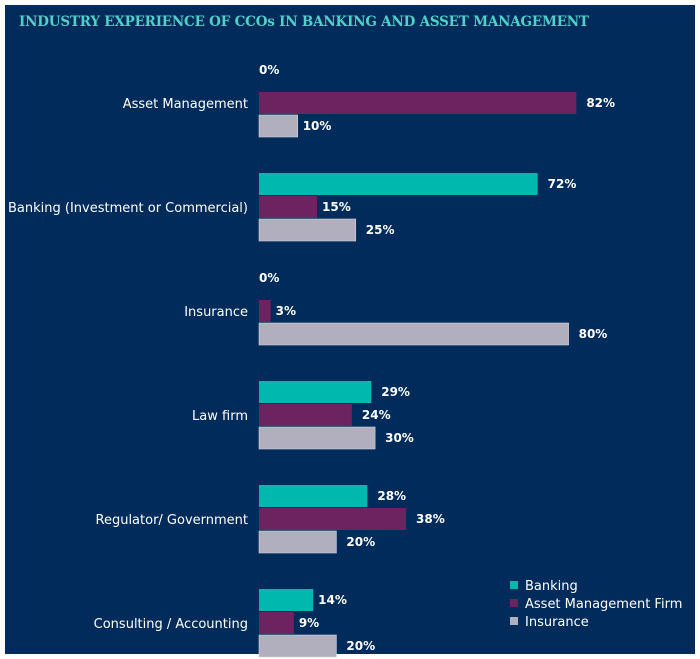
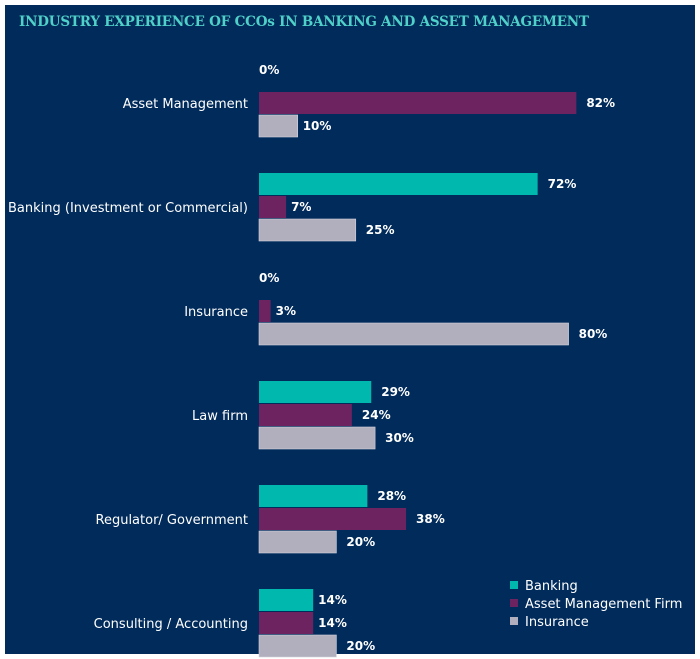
Asset Management Firm/Banking (Investment or Commercial): 15% -> 7%
Asset Management Firm/Consulting / Accounting: 9% -> 14%
